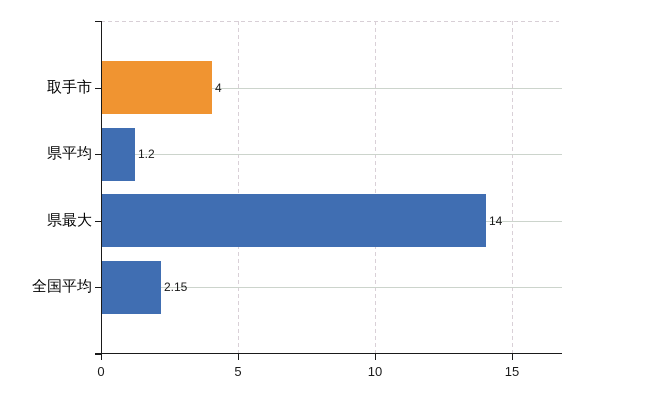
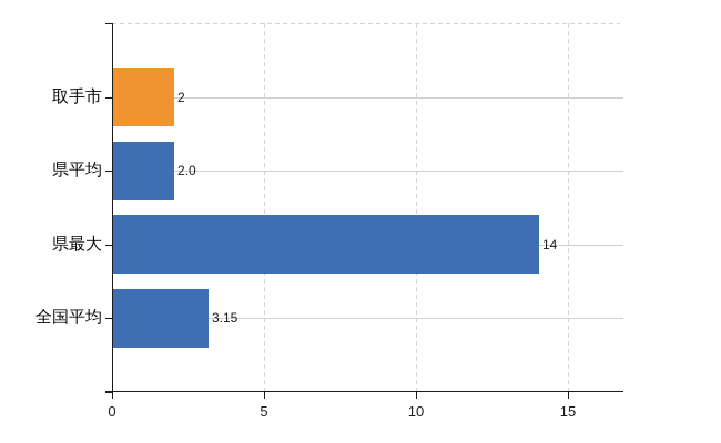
取手市: 4 -> 2
県平均: 1.2 -> 2.0
全国平均: 2.15 -> 3.15
